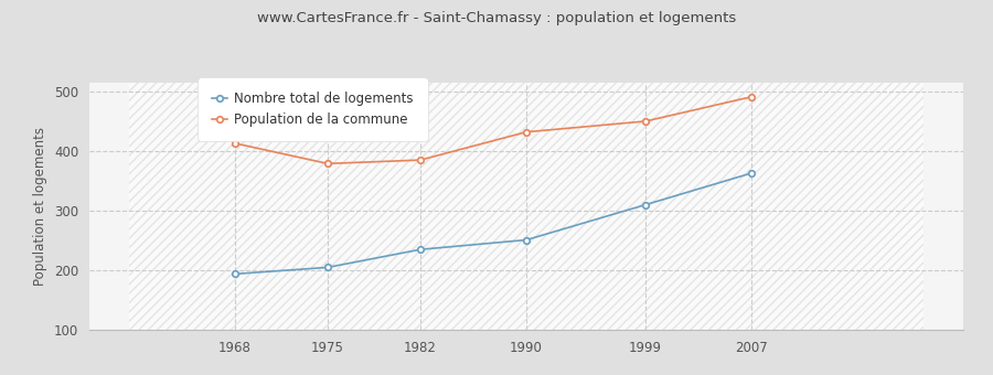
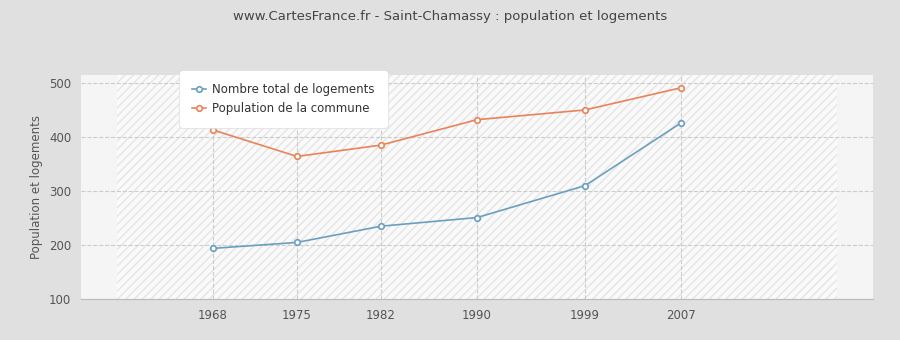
Population de la commune/1975: 379 -> 364
Nombre total de logements/2007: 363 -> 426
